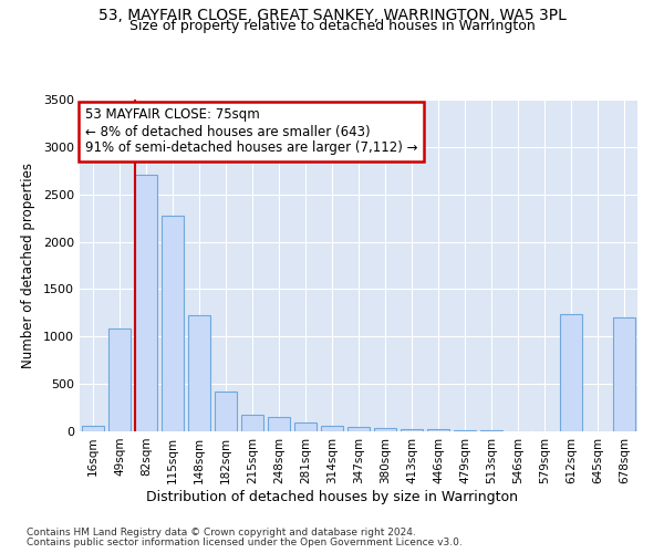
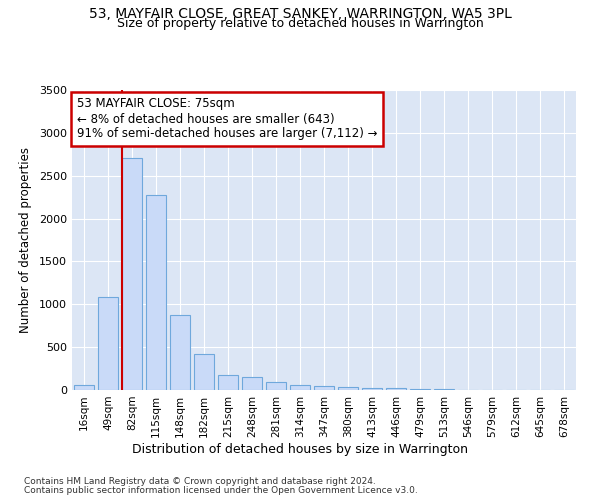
148sqm: 1220 -> 870
612sqm: 1240 -> 0
678sqm: 1200 -> 0
